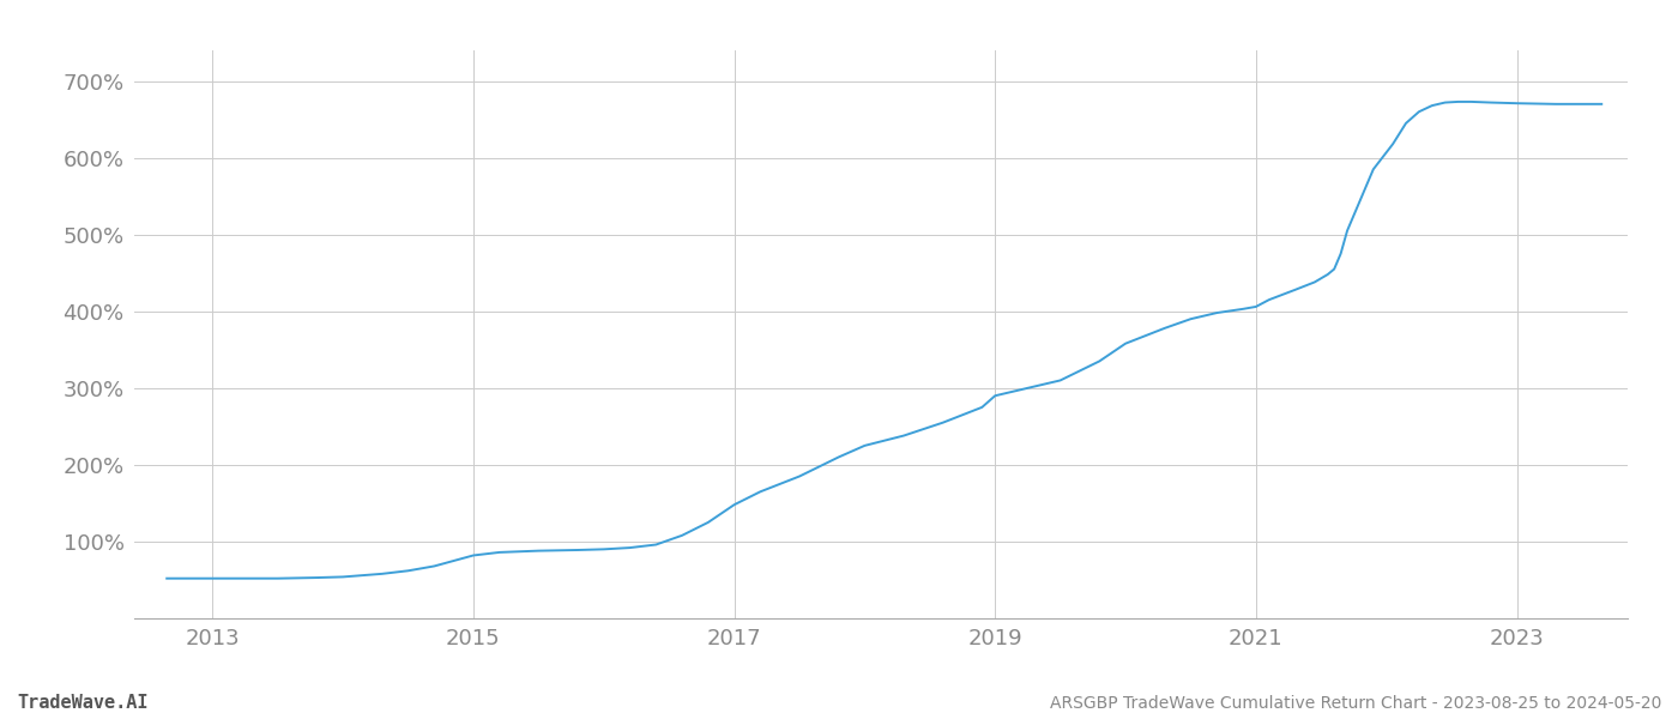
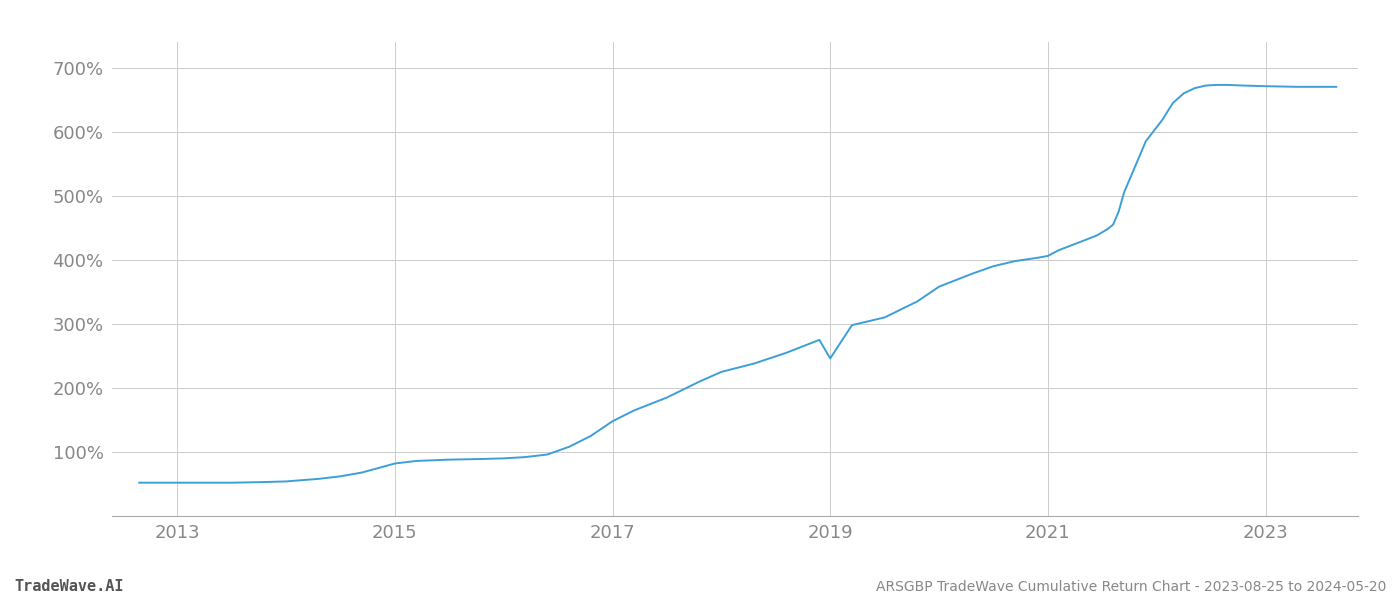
2019: 290% -> 246%
